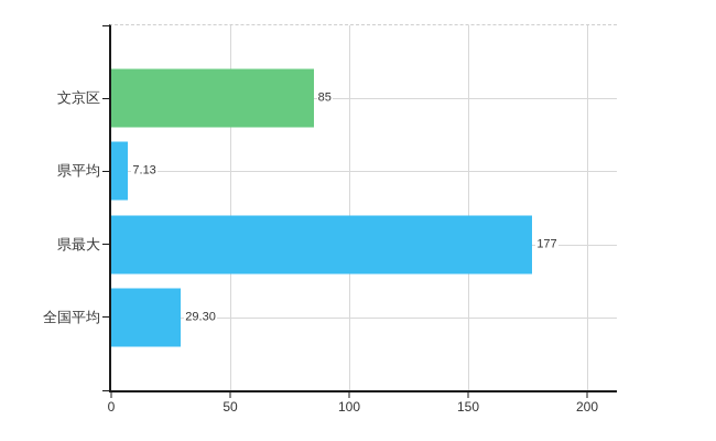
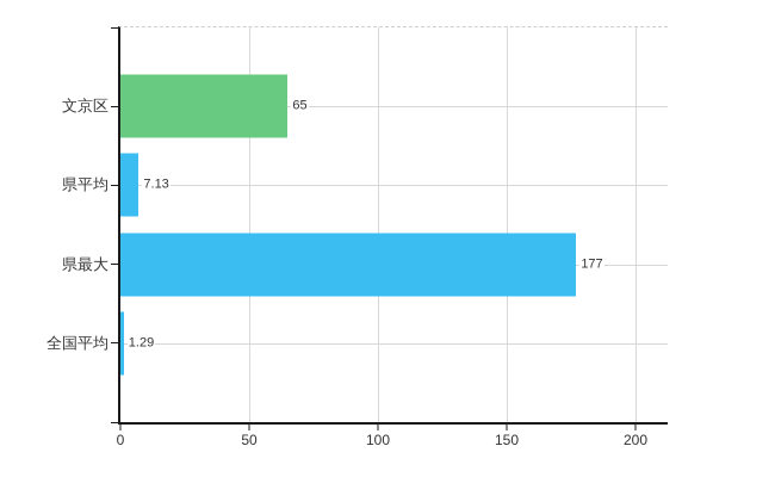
文京区: 85 -> 65
全国平均: 29.30 -> 1.29
